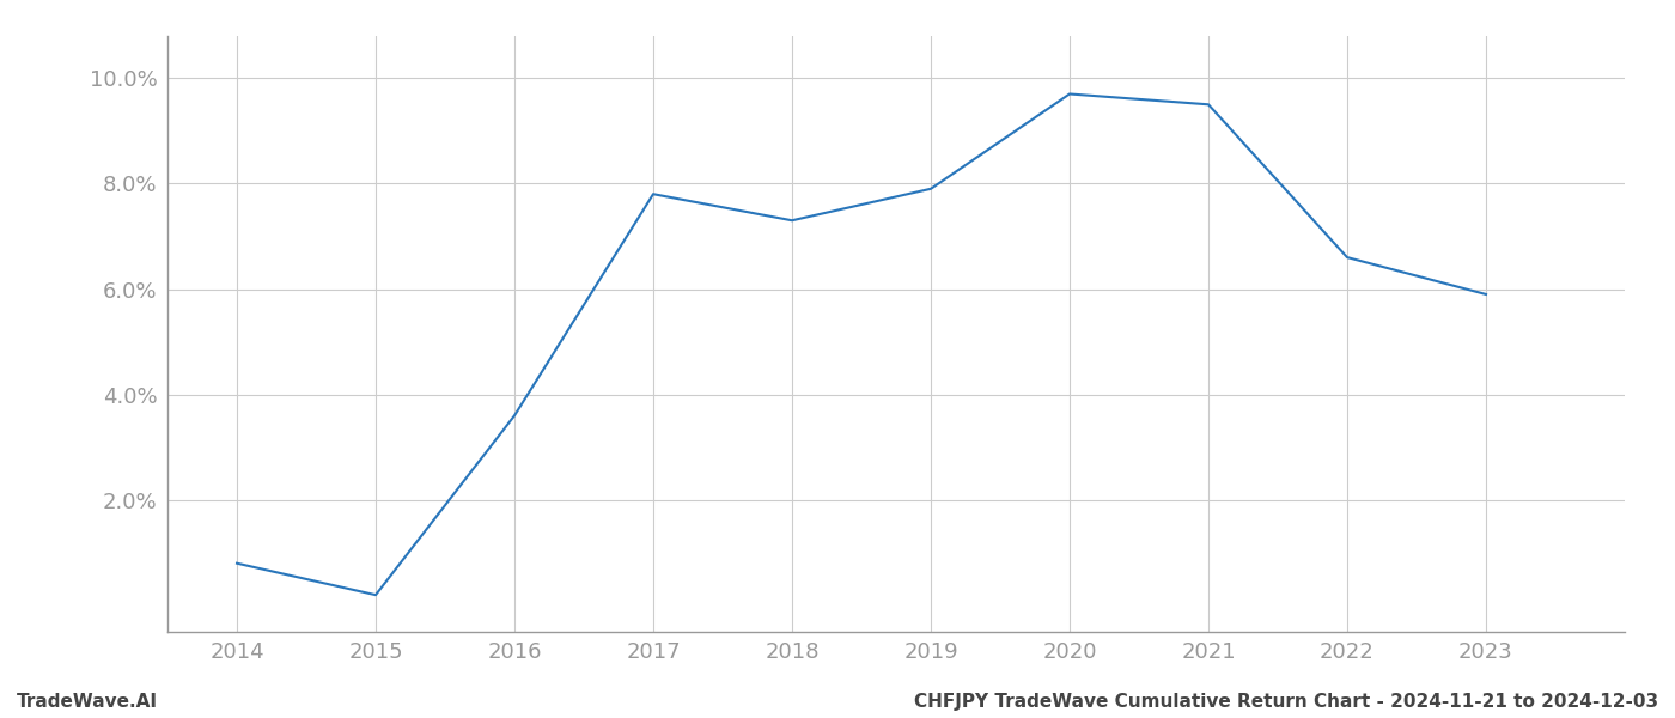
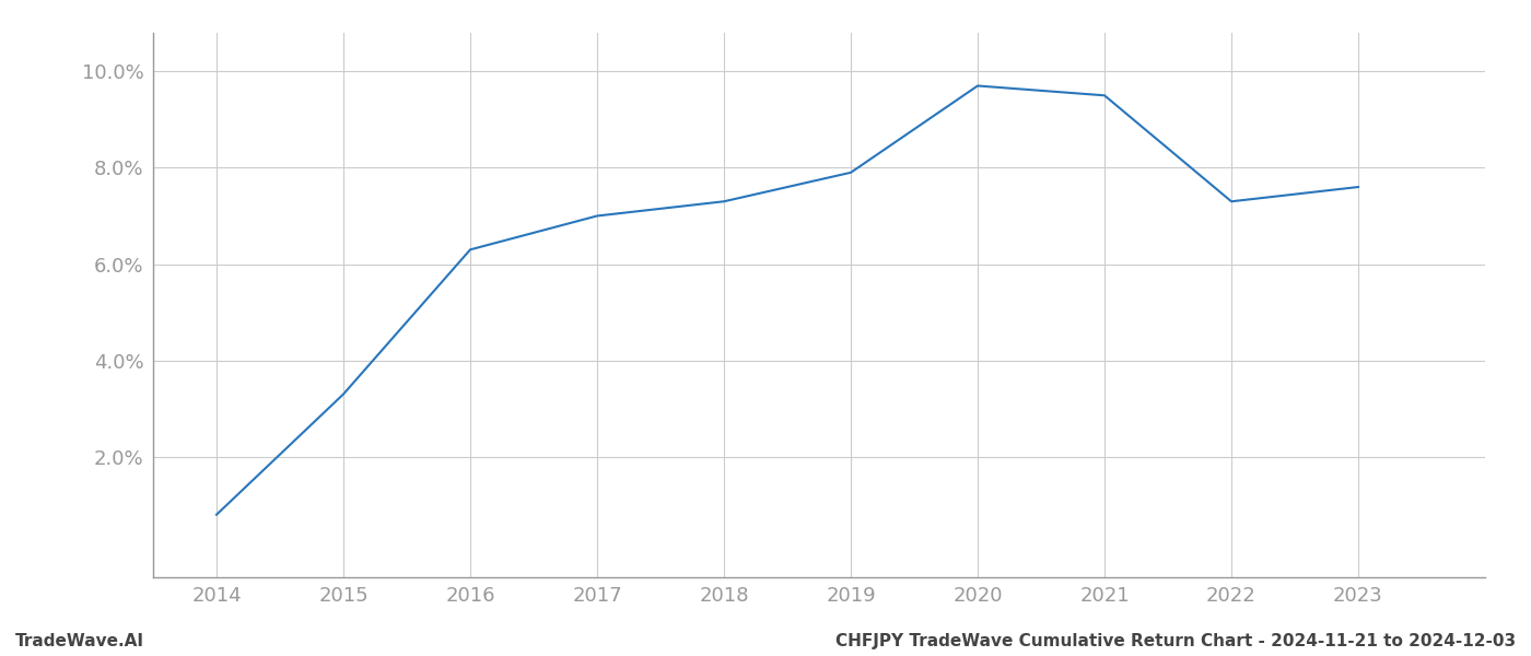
2015: 0.2% -> 3.3%
2016: 3.6% -> 6.3%
2017: 7.8% -> 7.0%
2022: 6.6% -> 7.3%
2023: 5.9% -> 7.6%
